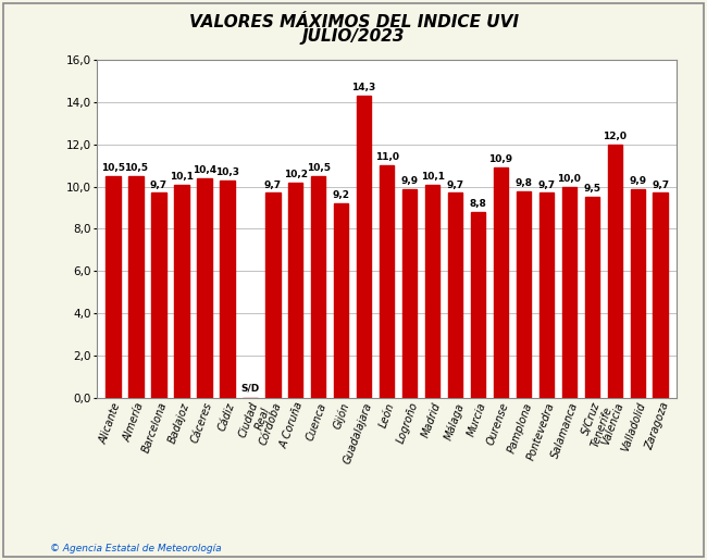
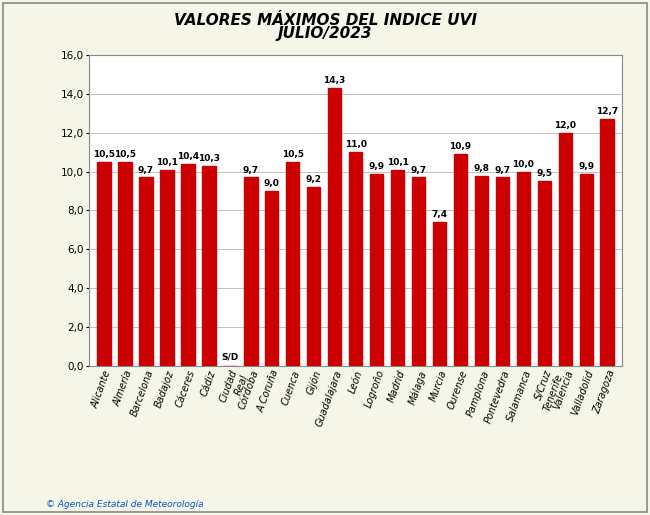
A Coruña: 10,2 -> 9,0
Murcia: 8,8 -> 7,4
Zaragoza: 9,7 -> 12,7
